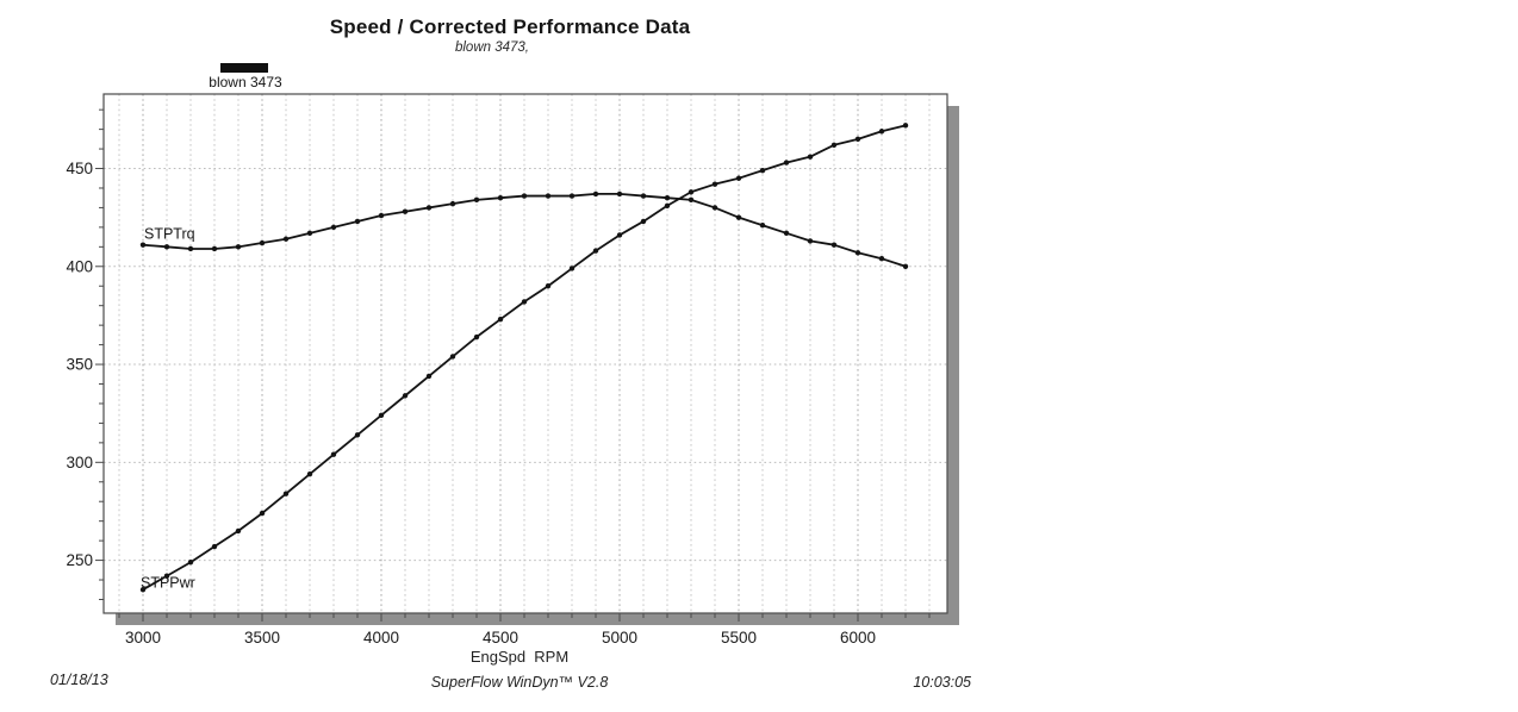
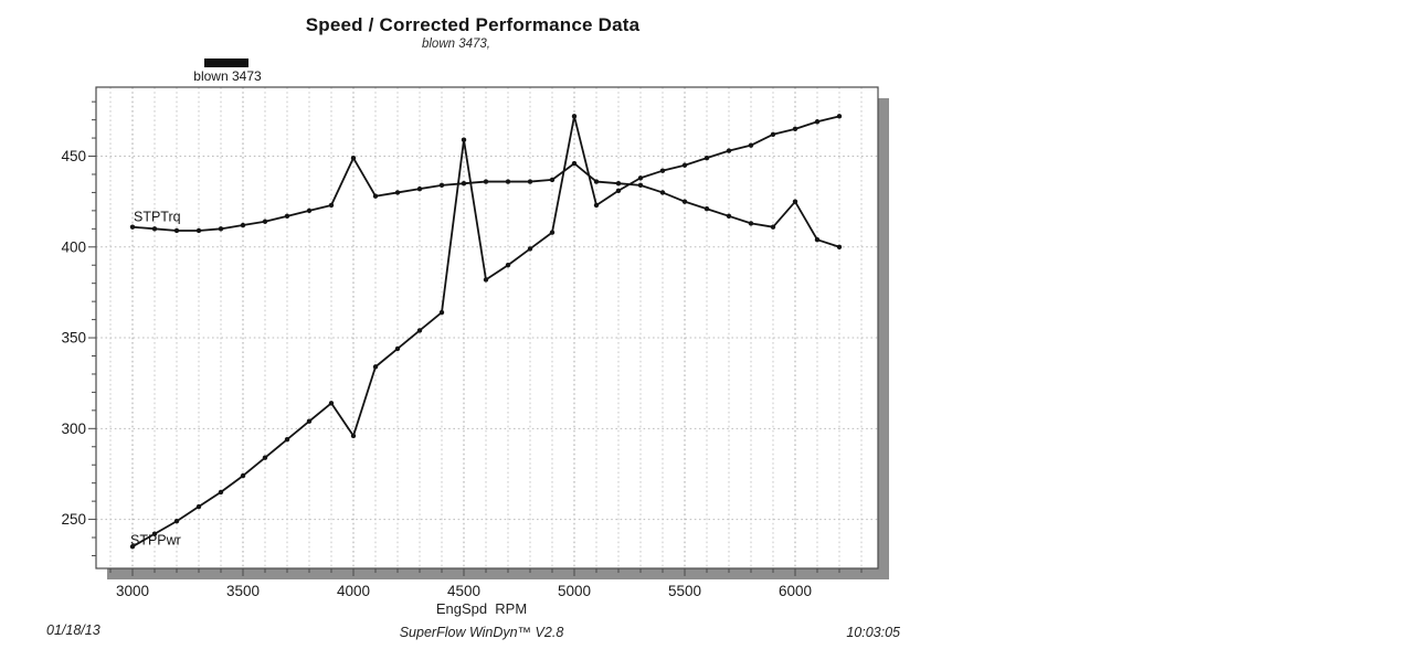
STPTrq/4000: 426 -> 449
STPPwr/4000: 324 -> 296
STPPwr/4500: 373 -> 459
STPTrq/5000: 437 -> 446
STPPwr/5000: 416 -> 472
STPTrq/6000: 407 -> 425
